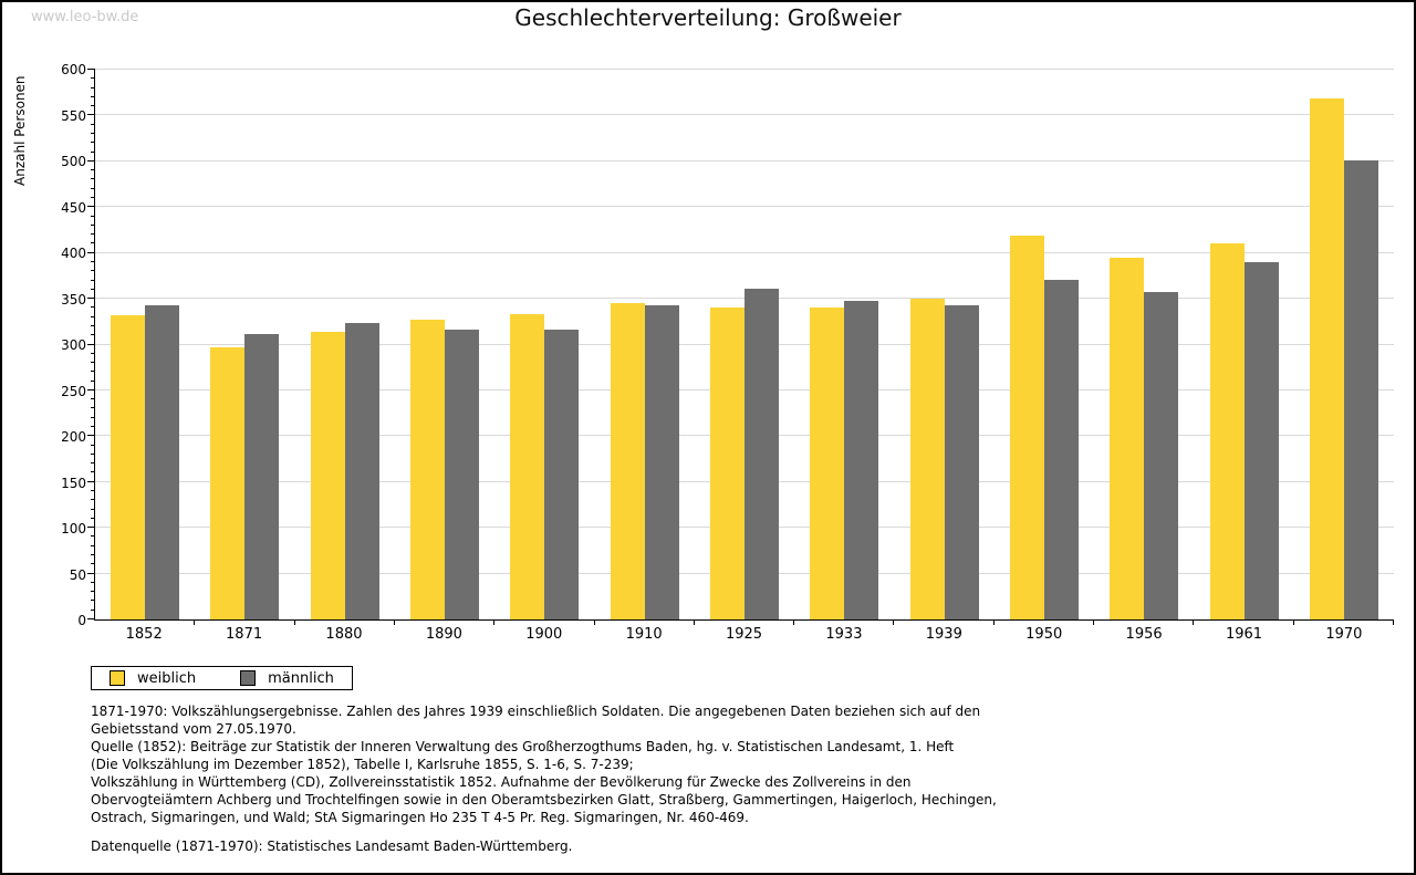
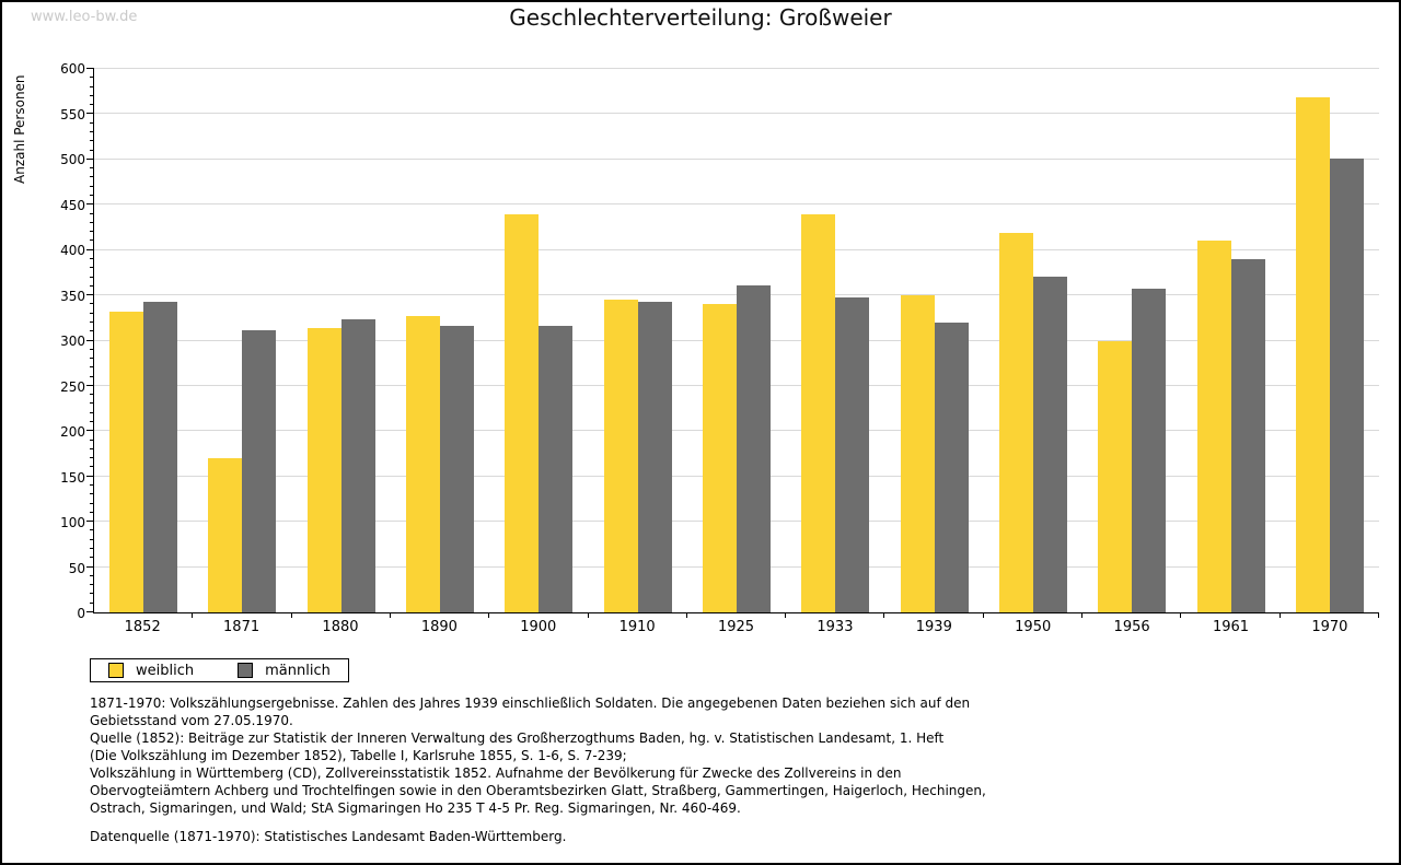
weiblich/1871: 300 -> 170
weiblich/1900: 330 -> 440
weiblich/1933: 340 -> 440
männlich/1939: 340 -> 320
weiblich/1956: 400 -> 300
